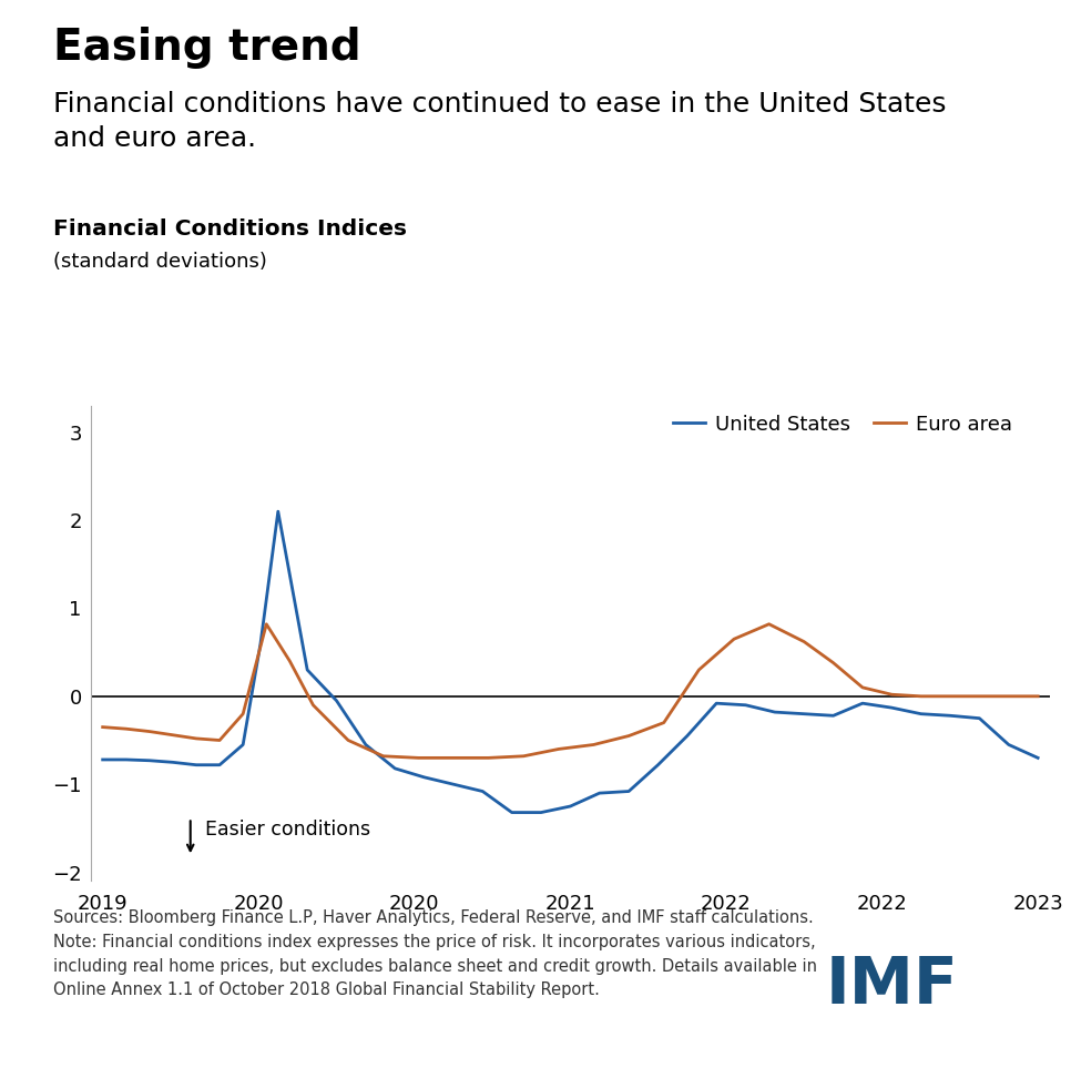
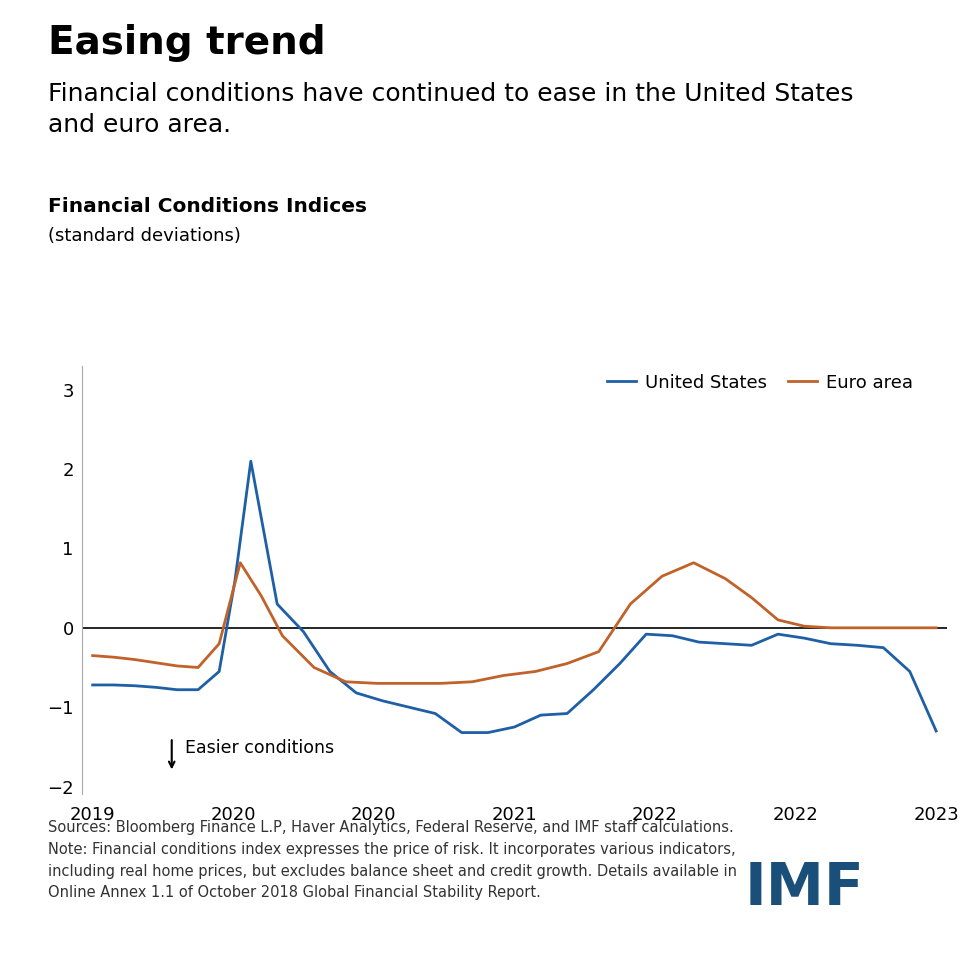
United States/2023: -0.70 -> -1.30
